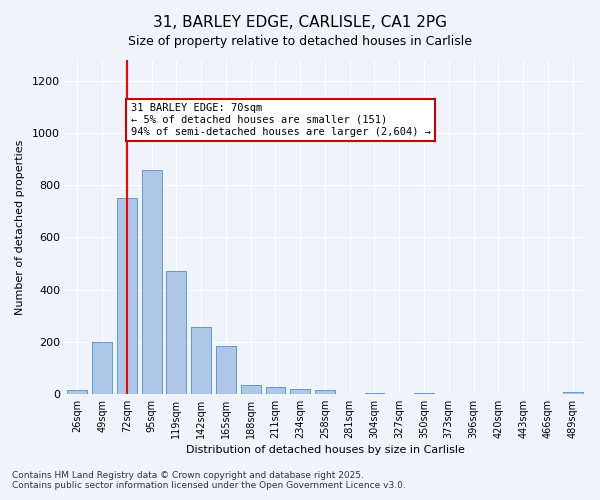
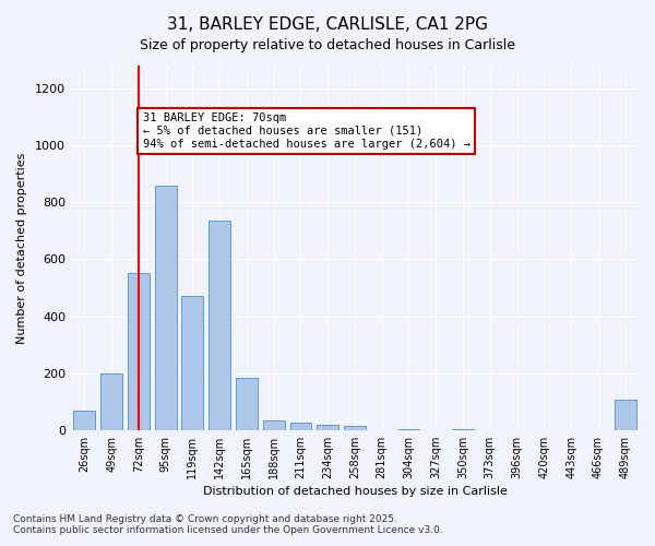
26sqm: 15 -> 70
72sqm: 750 -> 550
142sqm: 255 -> 735
489sqm: 8 -> 105
